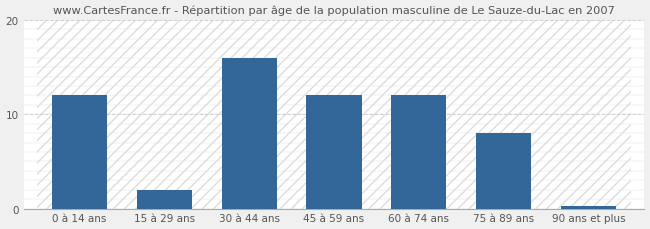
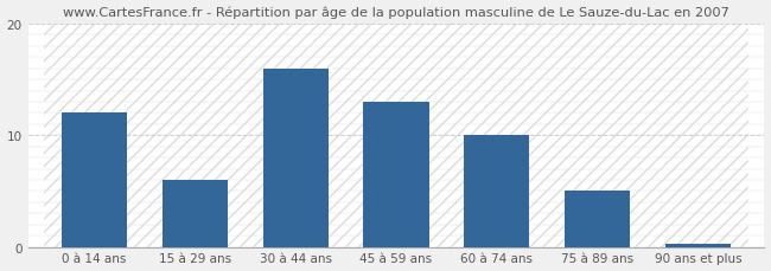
15 à 29 ans: 2.0 -> 6.0
45 à 59 ans: 12.0 -> 13.0
60 à 74 ans: 12.0 -> 10.0
75 à 89 ans: 8.0 -> 5.0
